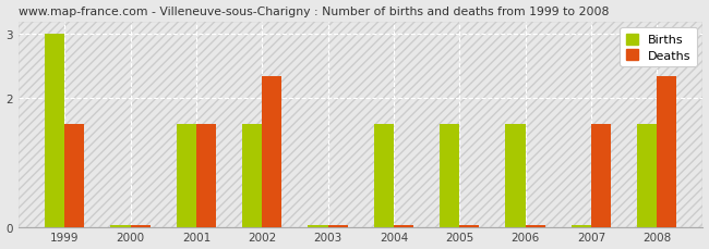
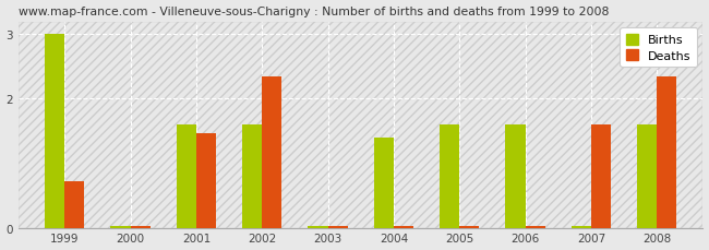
Deaths/1999: 1.60 -> 0.72
Deaths/2001: 1.60 -> 1.46
Births/2004: 1.60 -> 1.40
